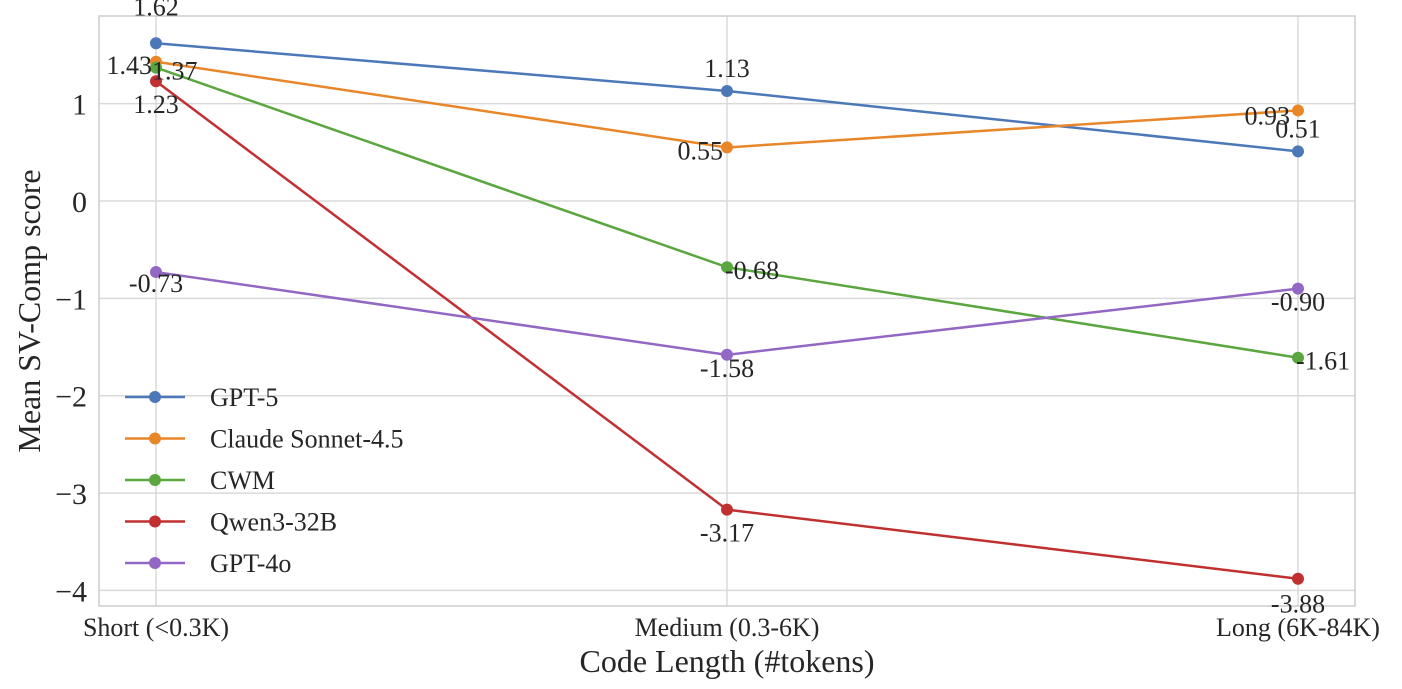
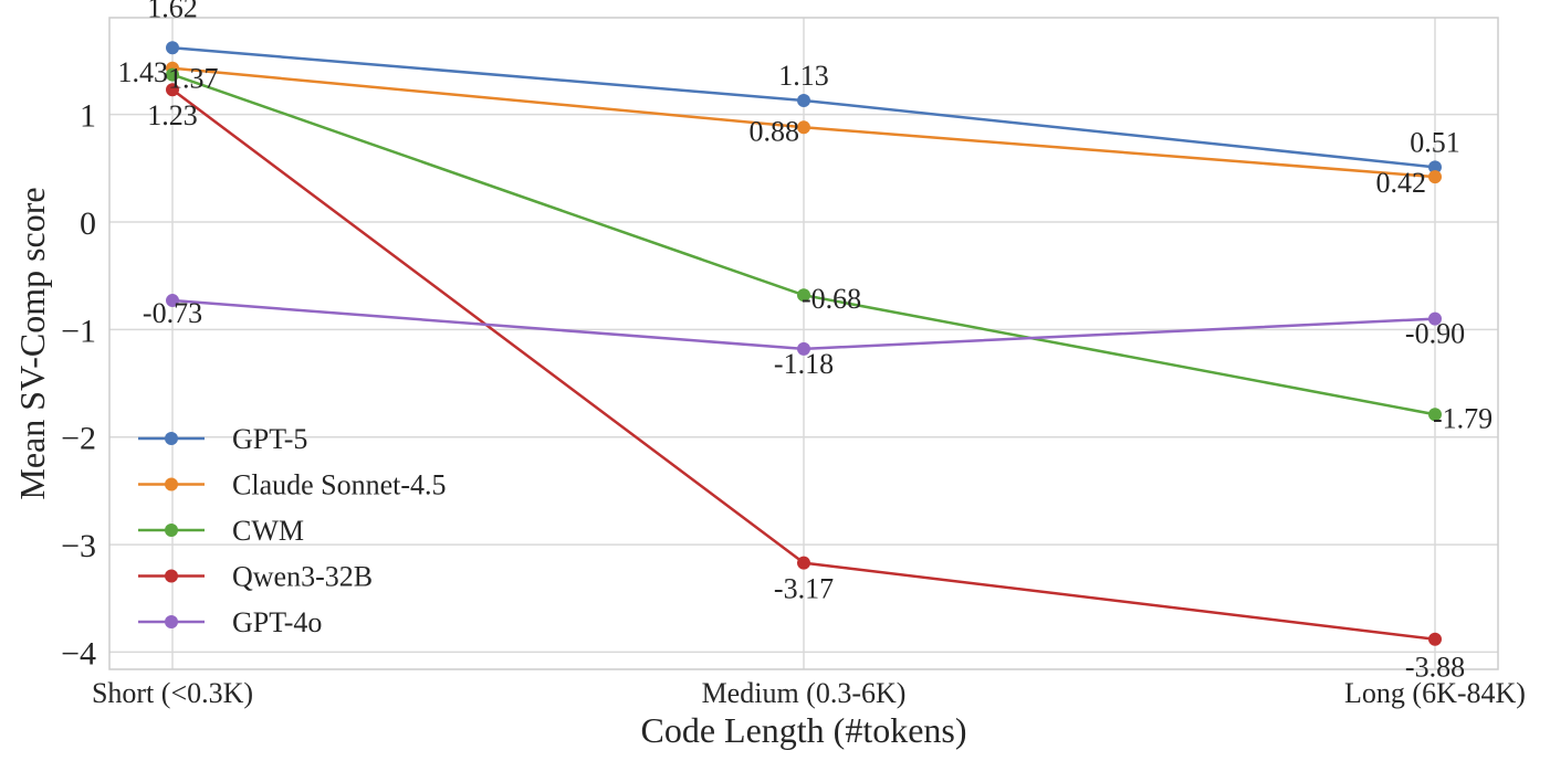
Claude Sonnet-4.5/Medium (0.3-6K): 0.55 -> 0.88
GPT-4o/Medium (0.3-6K): -1.58 -> -1.18
Claude Sonnet-4.5/Long (6K-84K): 0.93 -> 0.42
CWM/Long (6K-84K): -1.61 -> -1.79
